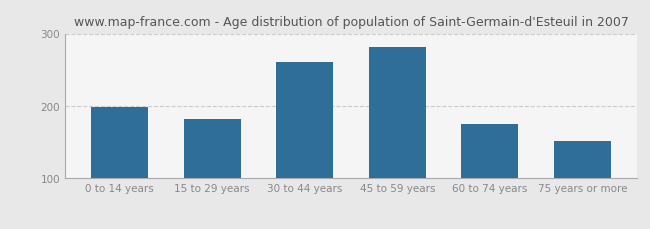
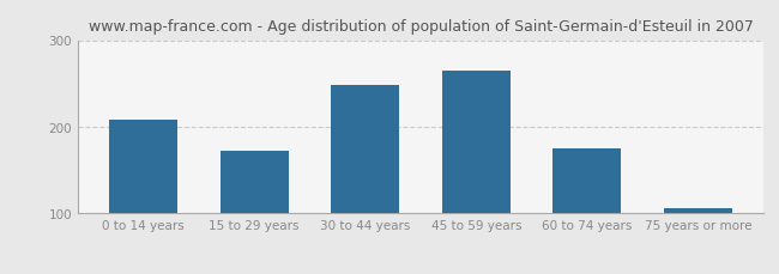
0 to 14 years: 198 -> 208
15 to 29 years: 182 -> 172
30 to 44 years: 260 -> 248
45 to 59 years: 282 -> 265
75 years or more: 152 -> 106
